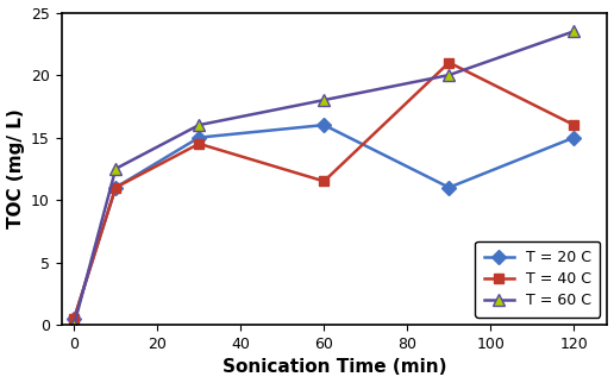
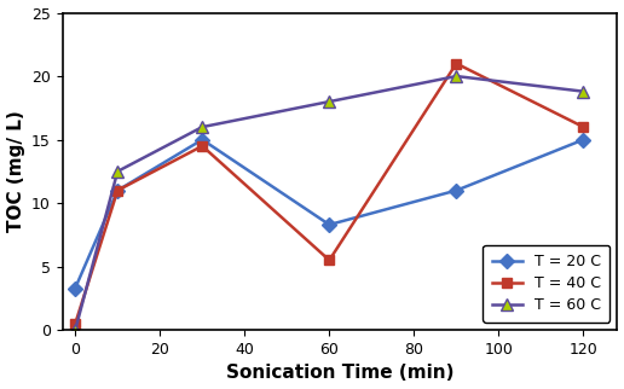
T = 20 C/0: 0.5 -> 3.3
T = 20 C/60: 16.0 -> 8.3
T = 40 C/60: 11.5 -> 5.5
T = 60 C/120: 23.5 -> 18.8
